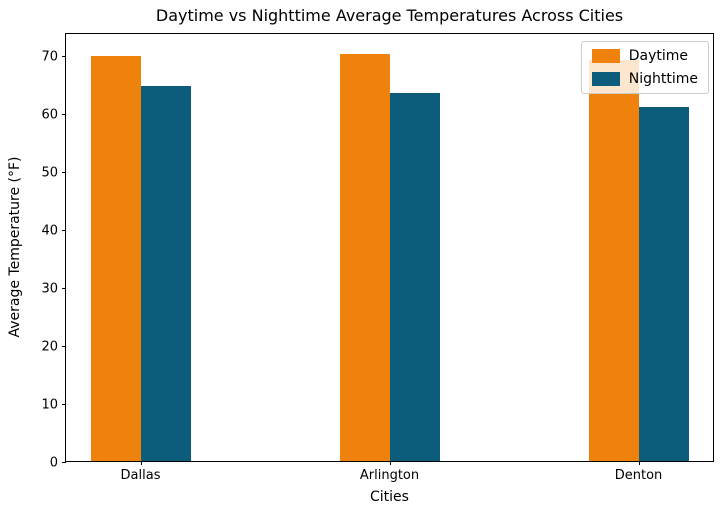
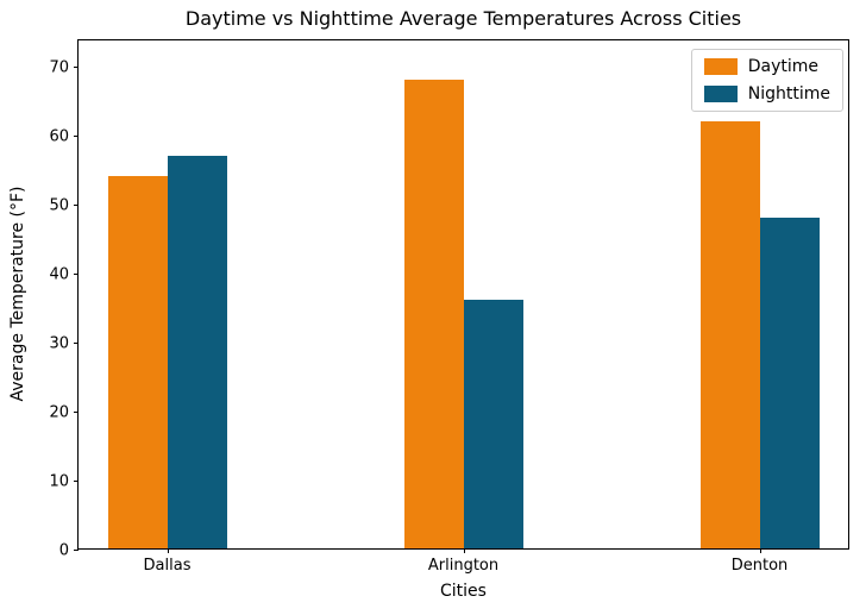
Daytime/Dallas: 70 -> 54
Nighttime/Dallas: 65 -> 57
Daytime/Arlington: 70 -> 68
Nighttime/Arlington: 64 -> 36
Daytime/Denton: 69 -> 62
Nighttime/Denton: 61 -> 48
